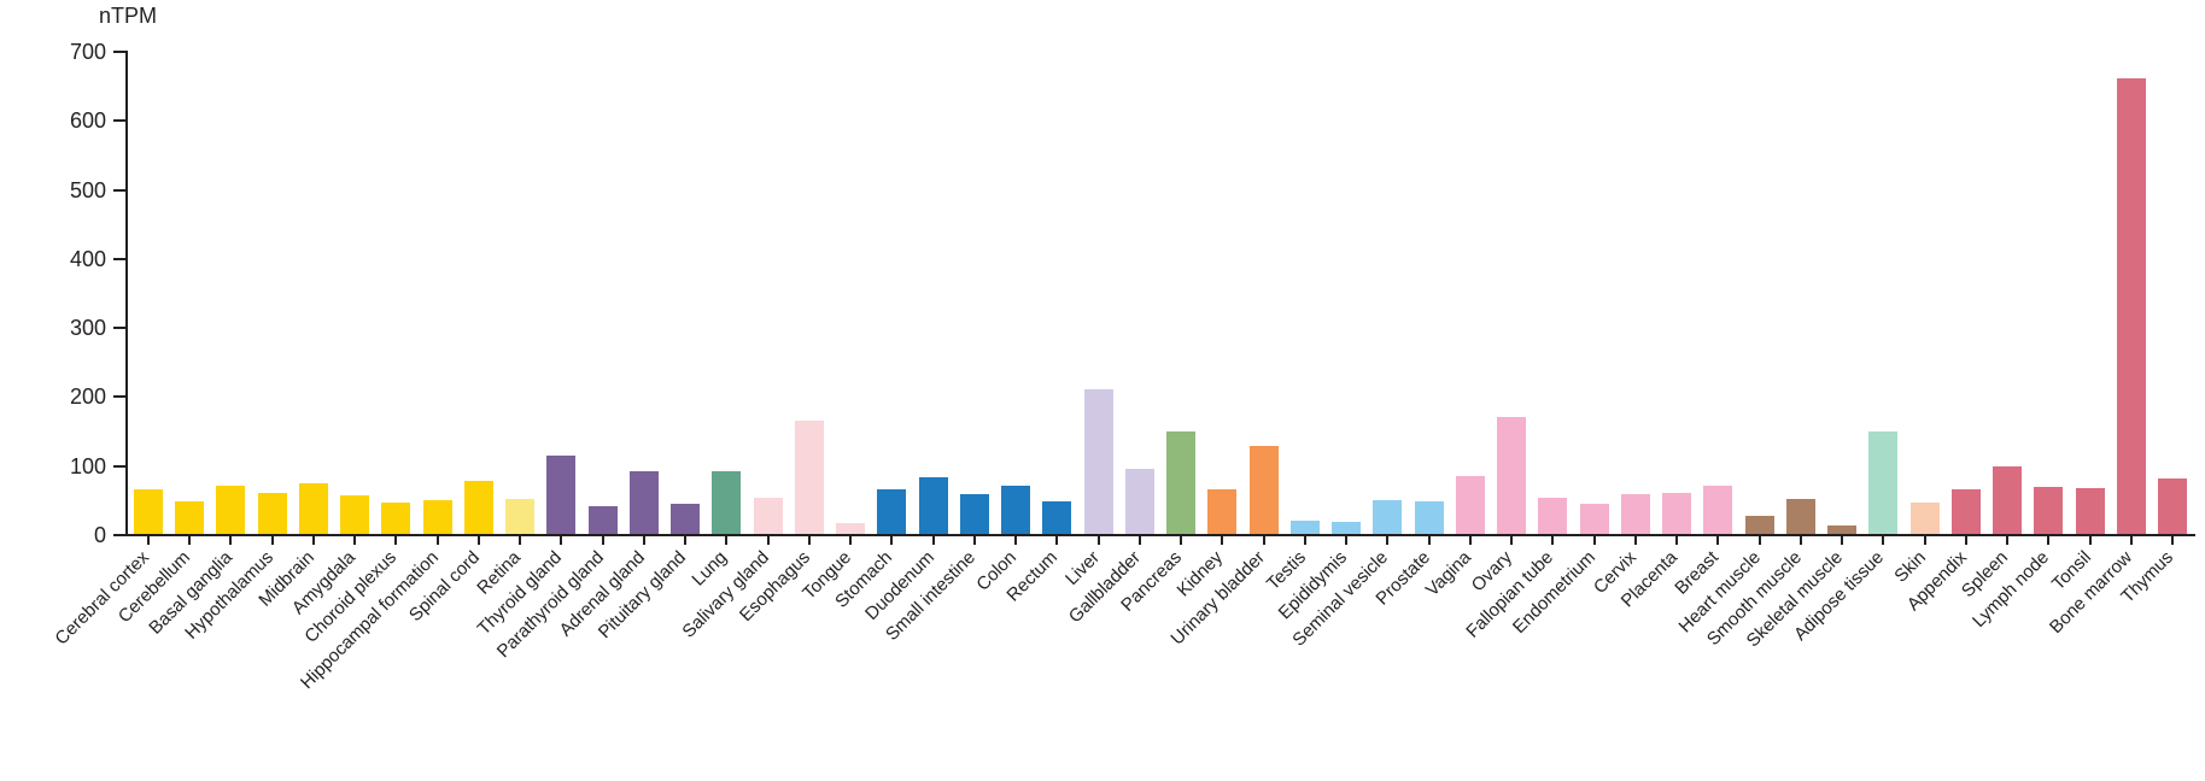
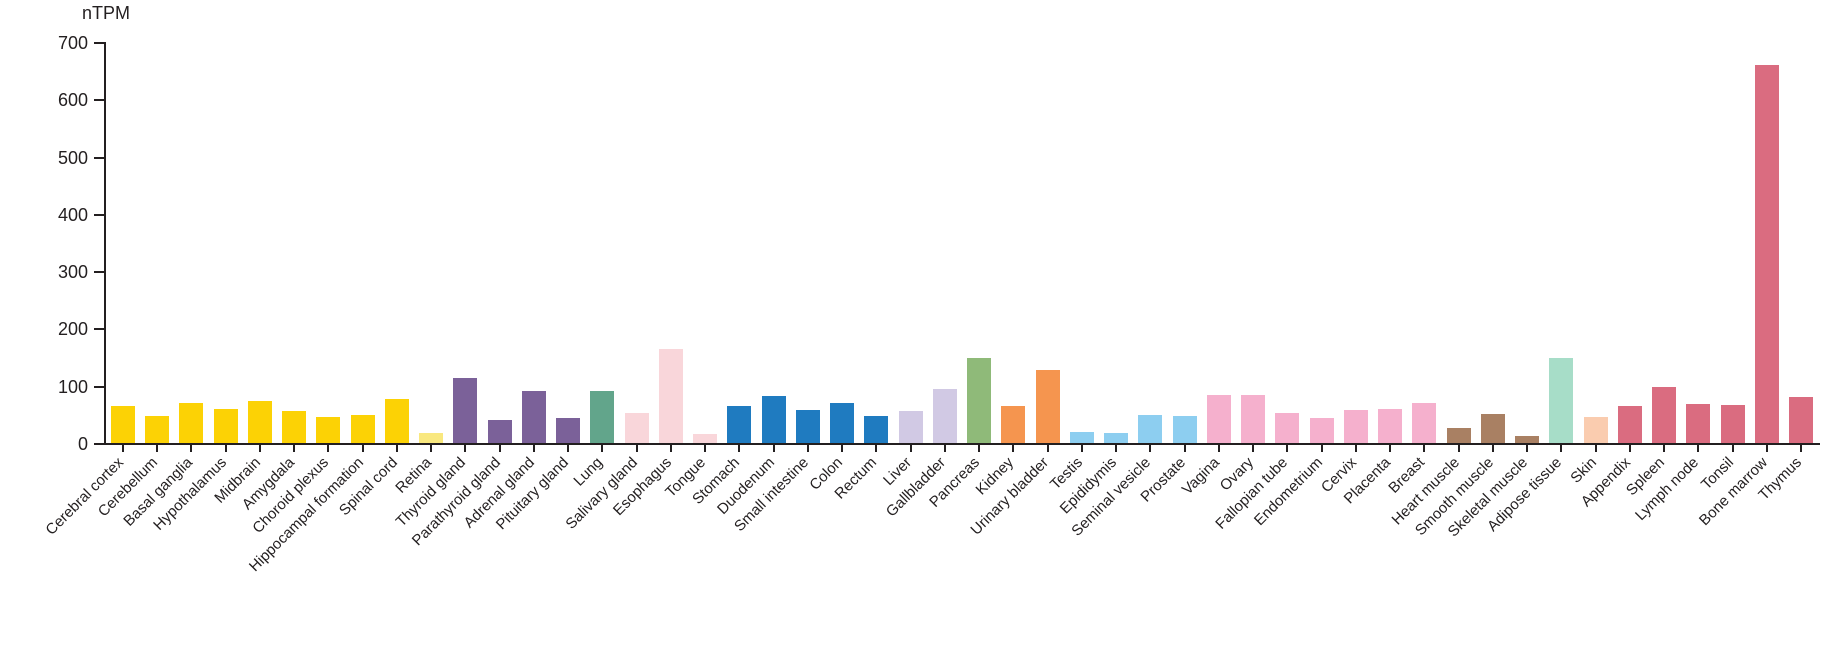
Retina: 50 -> 20
Liver: 210 -> 60
Ovary: 170 -> 80
